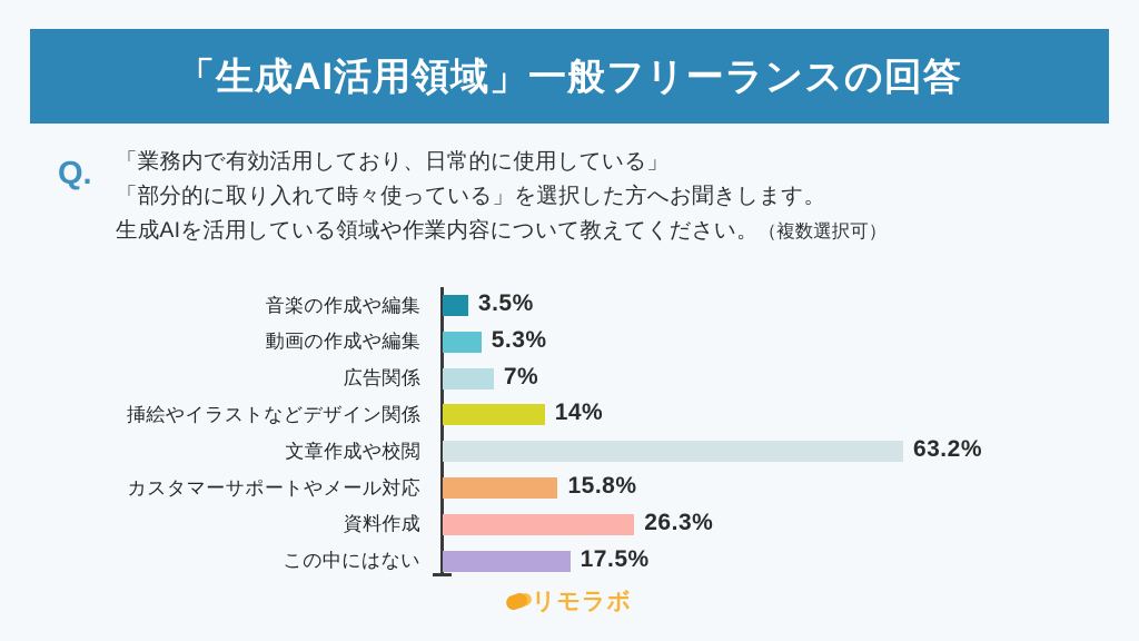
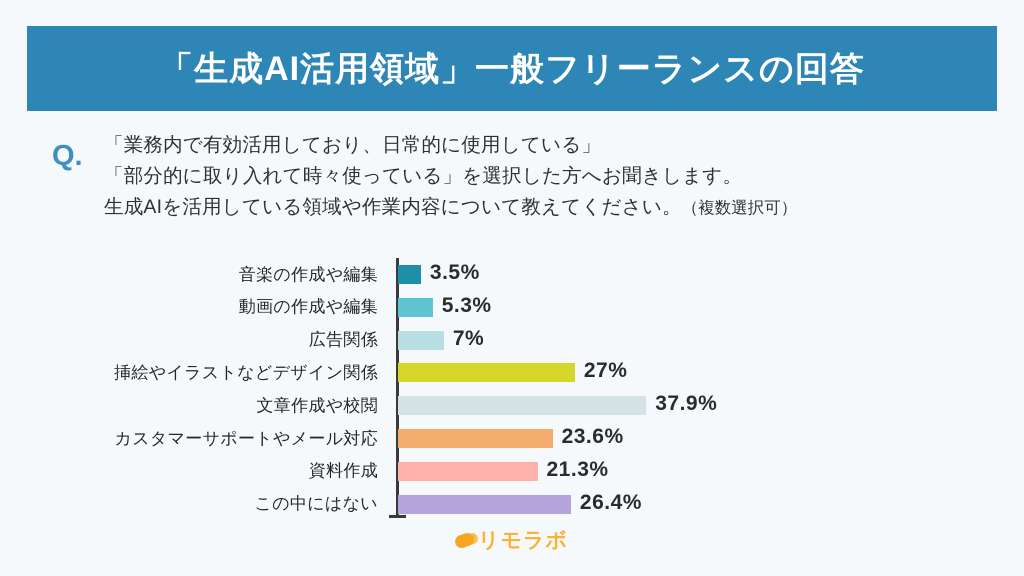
挿絵やイラストなどデザイン関係: 14% -> 27%
文章作成や校閲: 63.2% -> 37.9%
カスタマーサポートやメール対応: 15.8% -> 23.6%
資料作成: 26.3% -> 21.3%
この中にはない: 17.5% -> 26.4%
